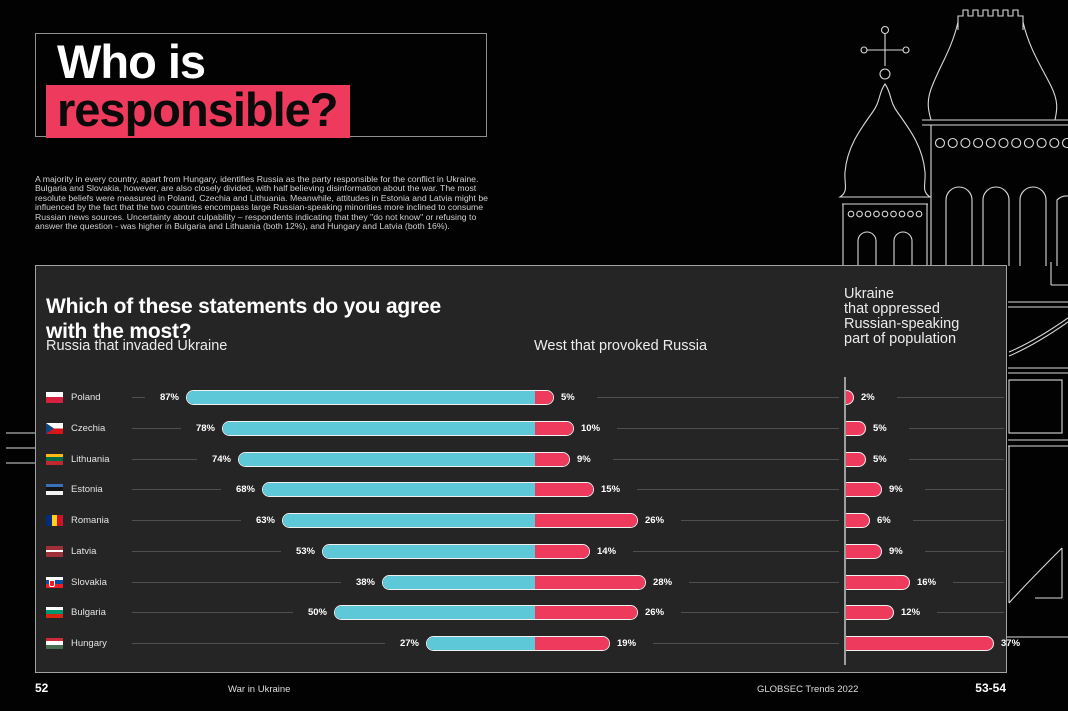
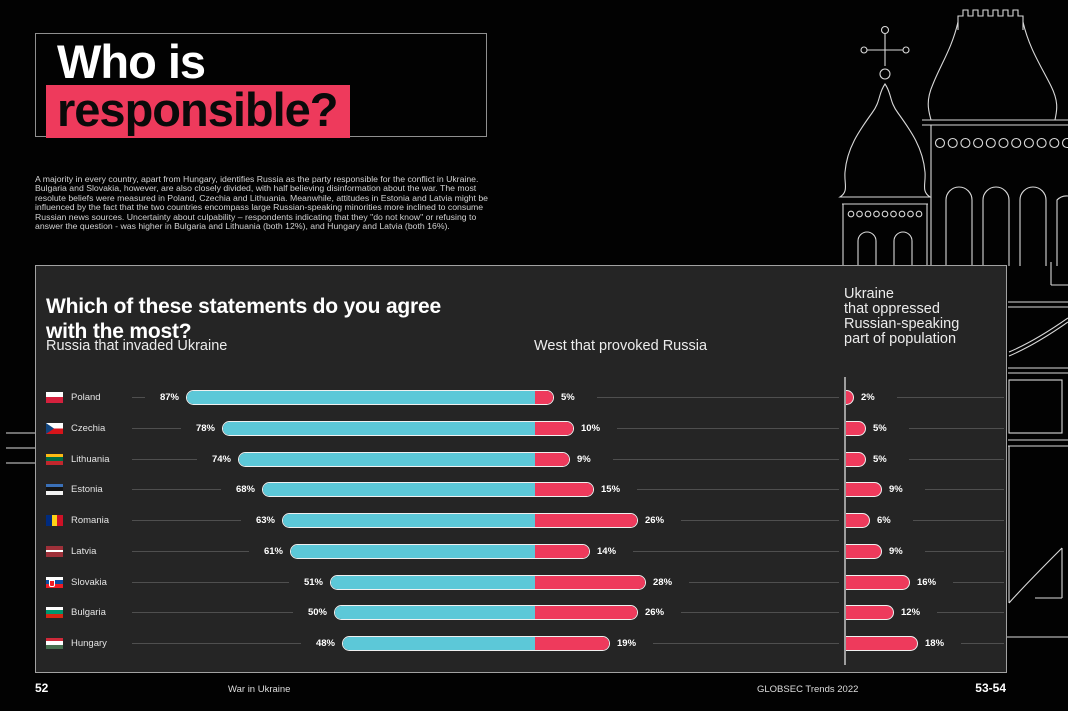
Russia that invaded Ukraine/Latvia: 53% -> 61%
Russia that invaded Ukraine/Slovakia: 38% -> 51%
Russia that invaded Ukraine/Hungary: 27% -> 48%
Ukraine that oppressed Russian-speaking part of population/Hungary: 37% -> 18%
